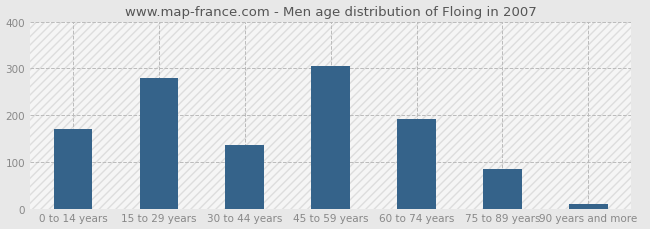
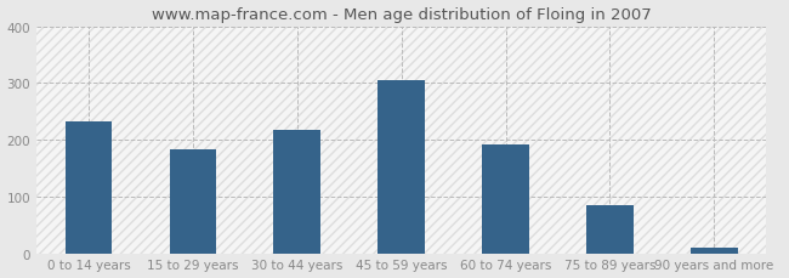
0 to 14 years: 170 -> 232
15 to 29 years: 280 -> 183
30 to 44 years: 135 -> 218
